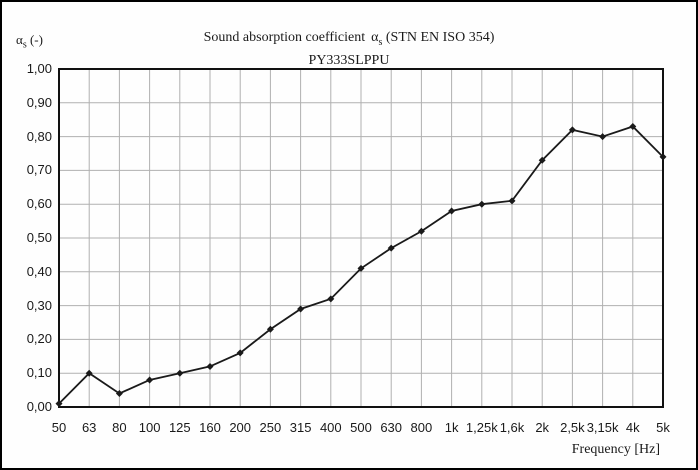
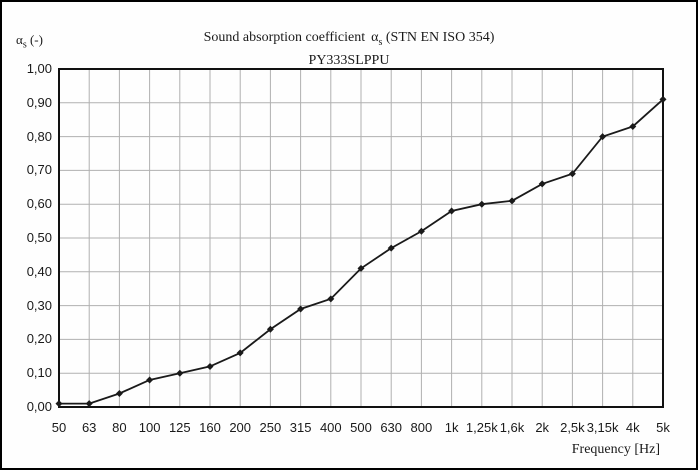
63: 0,10 -> 0,01
2k: 0,73 -> 0,66
2,5k: 0,82 -> 0,69
5k: 0,74 -> 0,91
